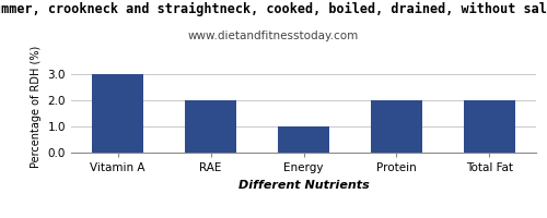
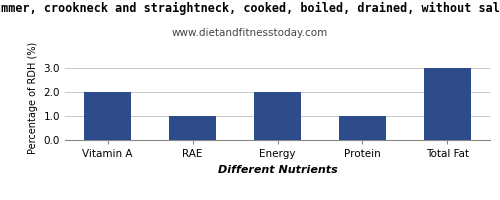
Vitamin A: 3 -> 2
RAE: 2 -> 1
Energy: 1 -> 2
Protein: 2 -> 1
Total Fat: 2 -> 3
